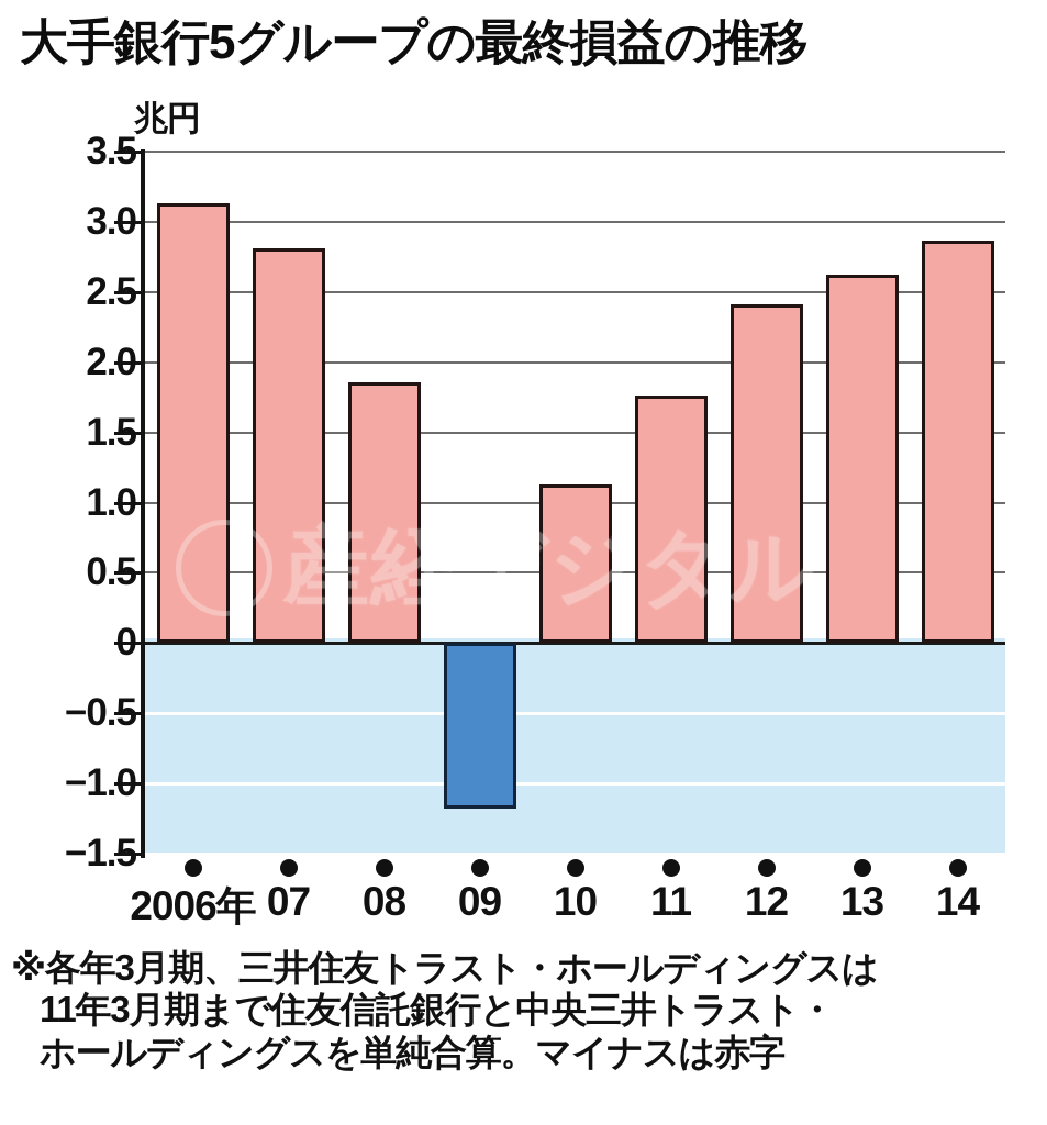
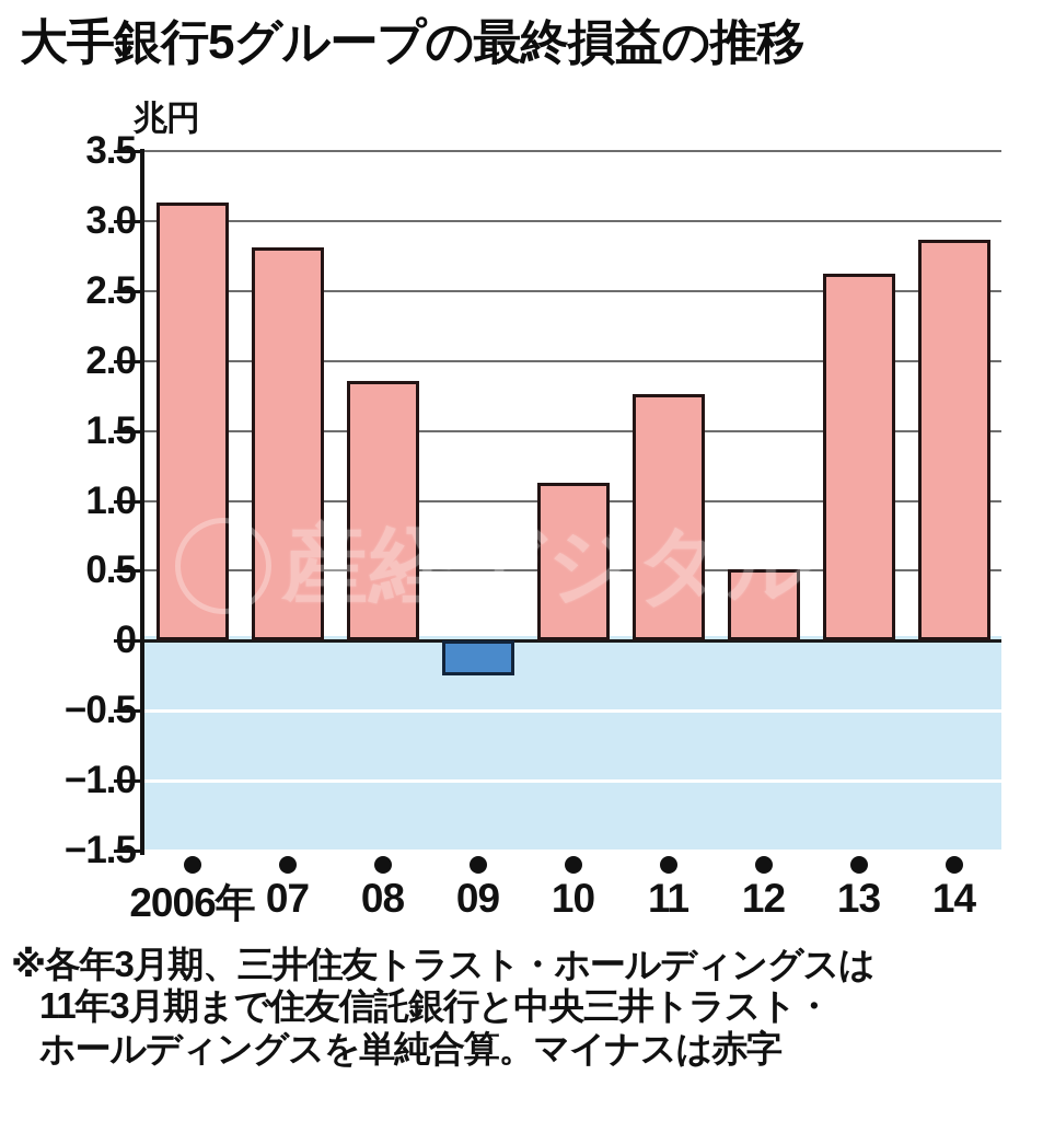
09: -1.18 -> -0.25
12: 2.41 -> 0.51
